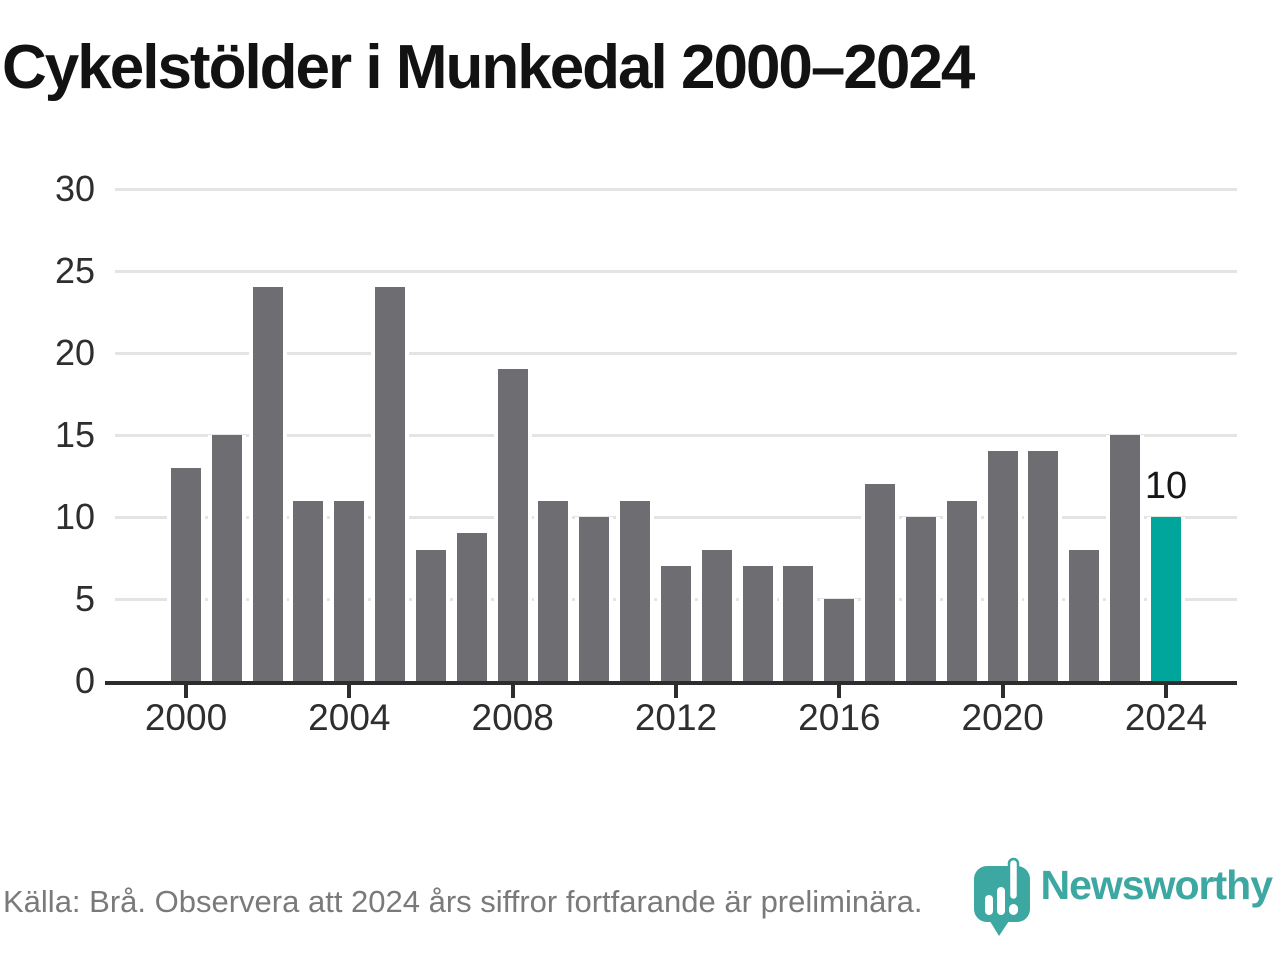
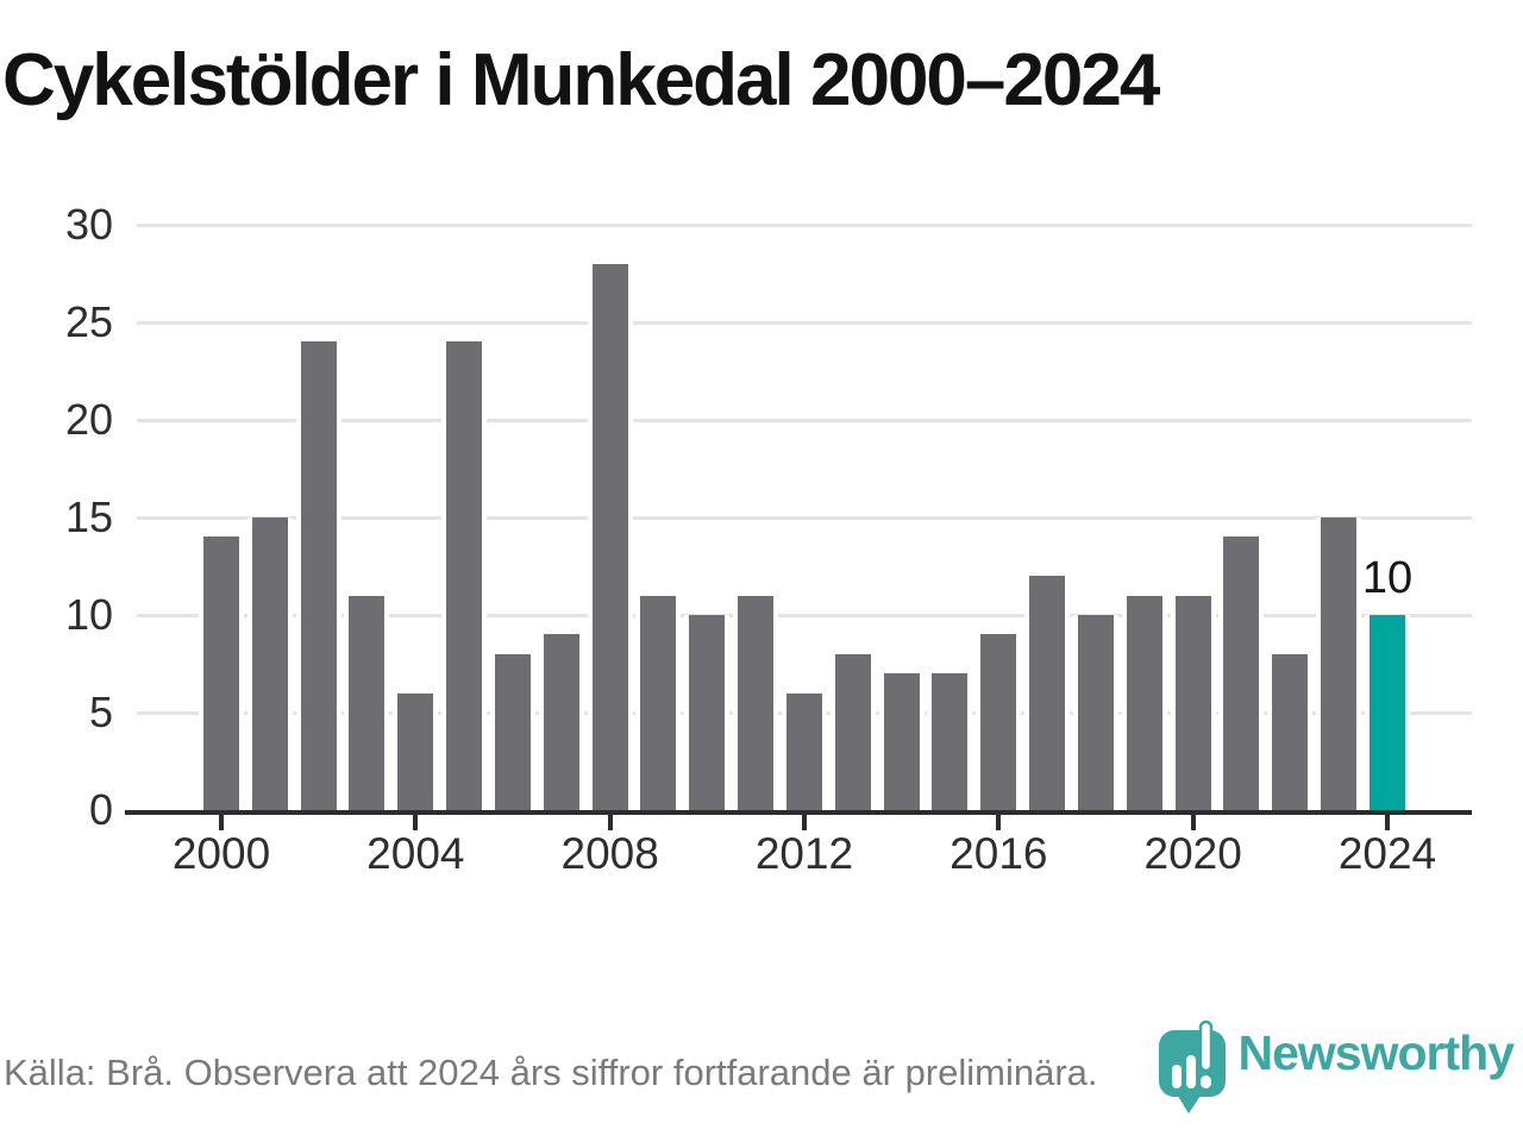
2000: 13 -> 14
2004: 11 -> 6
2008: 19 -> 28
2012: 7 -> 6
2016: 5 -> 9
2020: 14 -> 11
